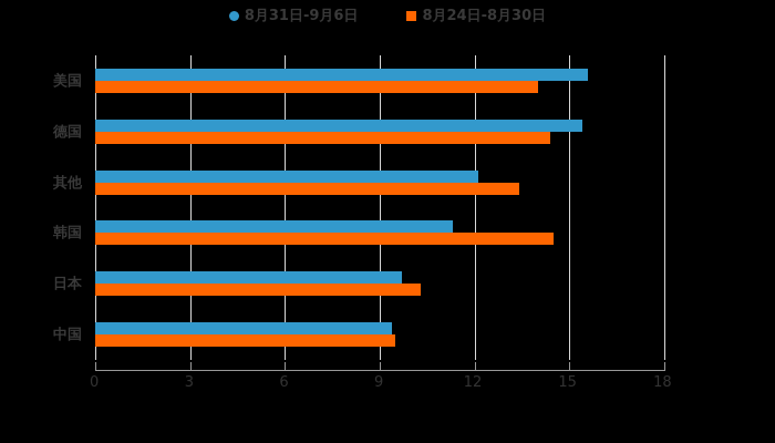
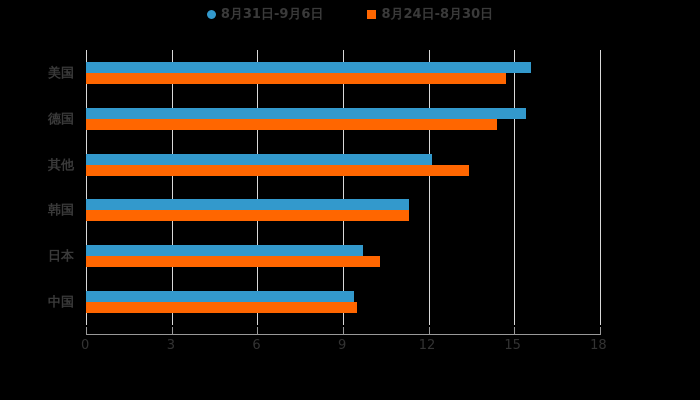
8月24日-8月30日/美国: 14.0 -> 14.7
8月24日-8月30日/韩国: 14.5 -> 11.3
